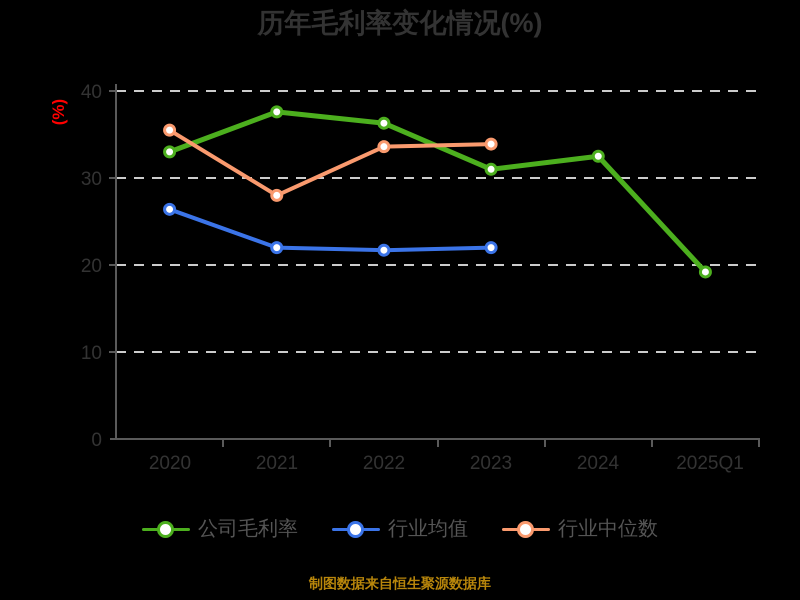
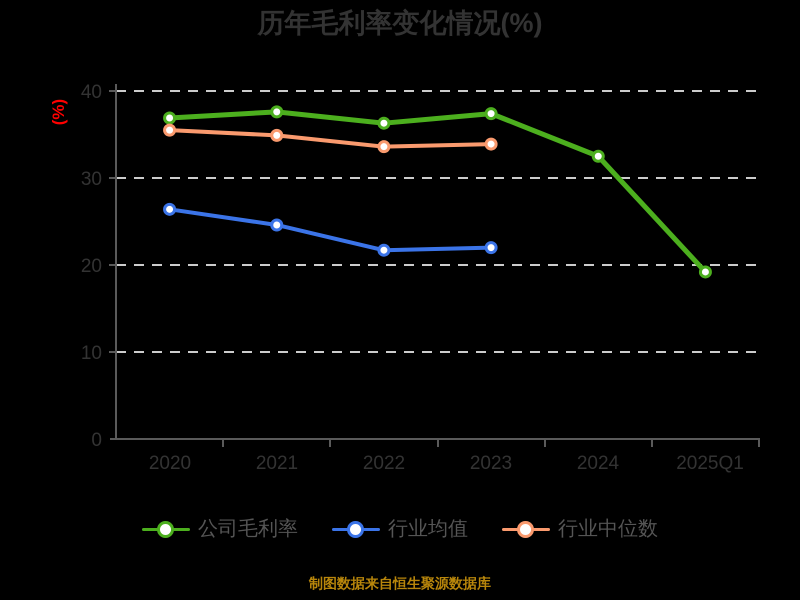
公司毛利率/2020: 33 -> 37
行业均值/2021: 22 -> 25
行业中位数/2021: 28 -> 35
公司毛利率/2023: 31 -> 37
